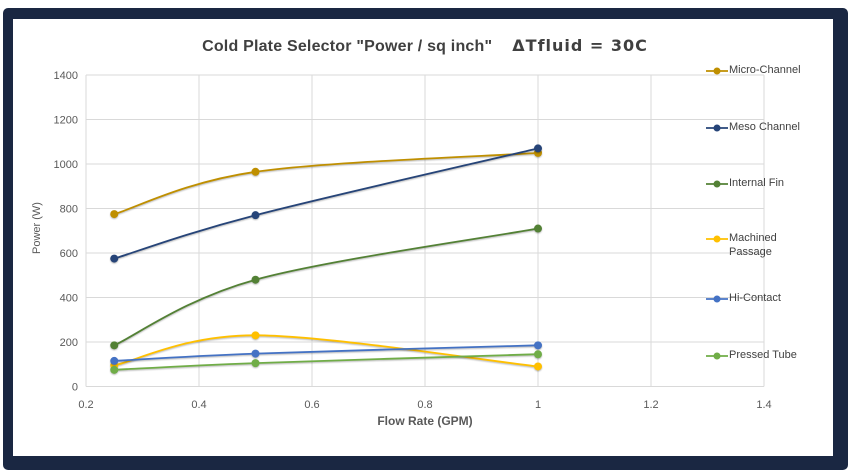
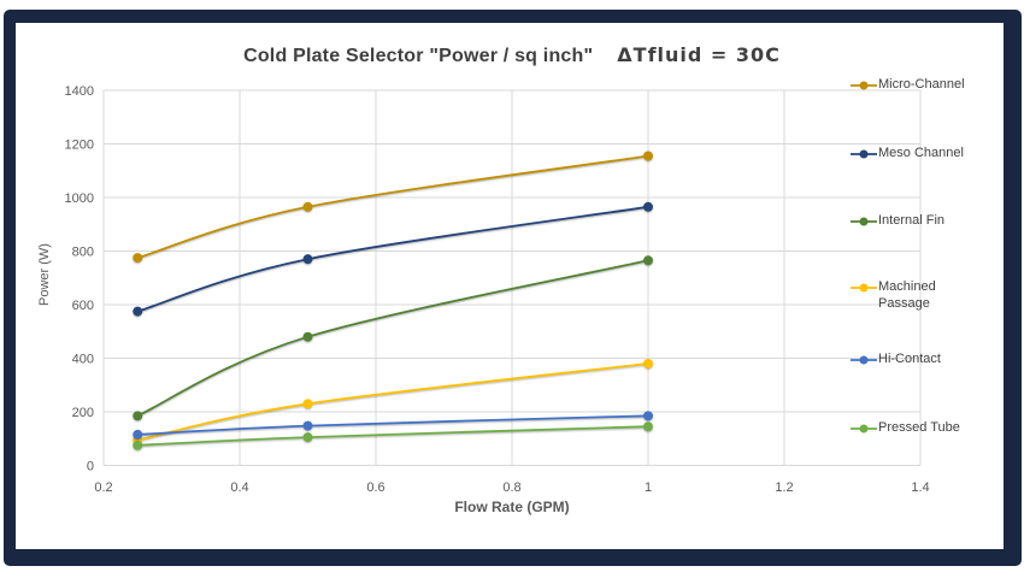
Micro-Channel/1: 1050 -> 1160
Meso Channel/1: 1070 -> 960
Internal Fin/1: 710 -> 760
Machined Passage/1: 90 -> 380
